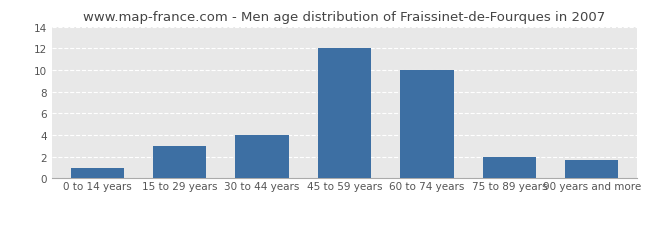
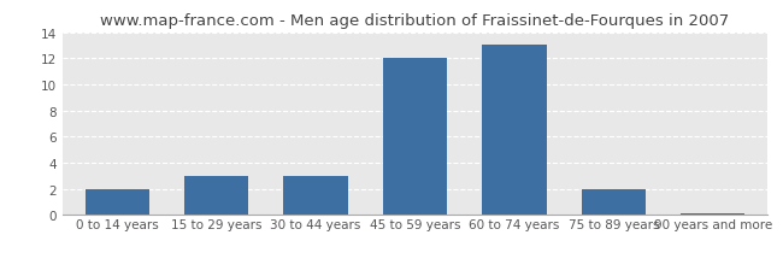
0 to 14 years: 1.0 -> 2.0
30 to 44 years: 4.0 -> 3.0
60 to 74 years: 10.0 -> 13.0
90 years and more: 1.7 -> 0.1
